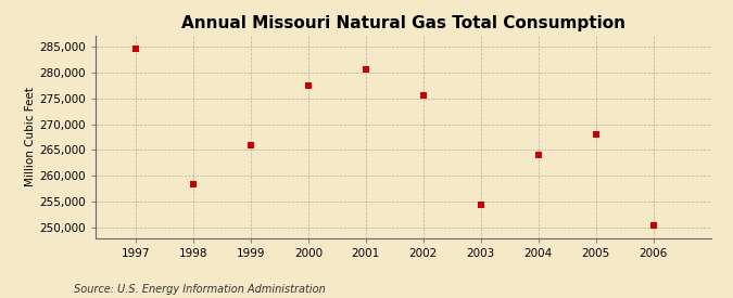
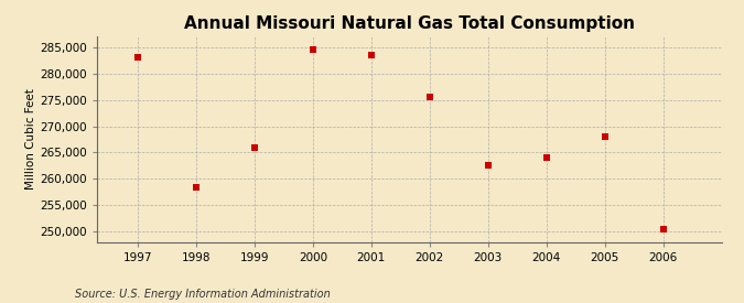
1997: 284,500 -> 283,000
2000: 277,500 -> 284,500
2001: 280,500 -> 283,500
2003: 254,500 -> 262,500
